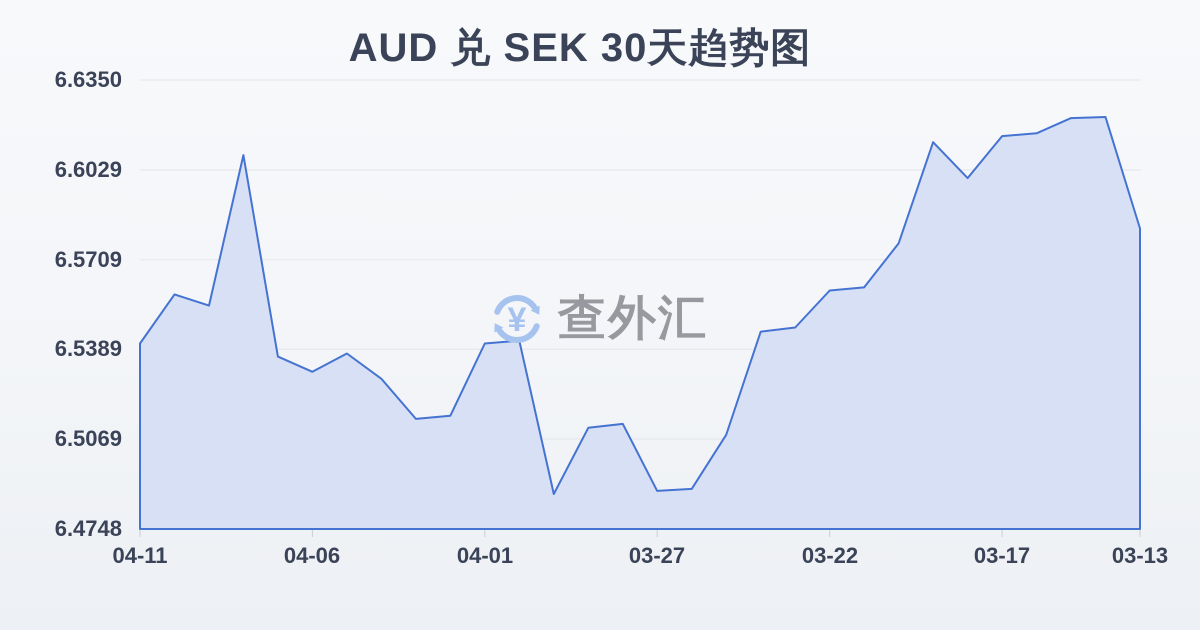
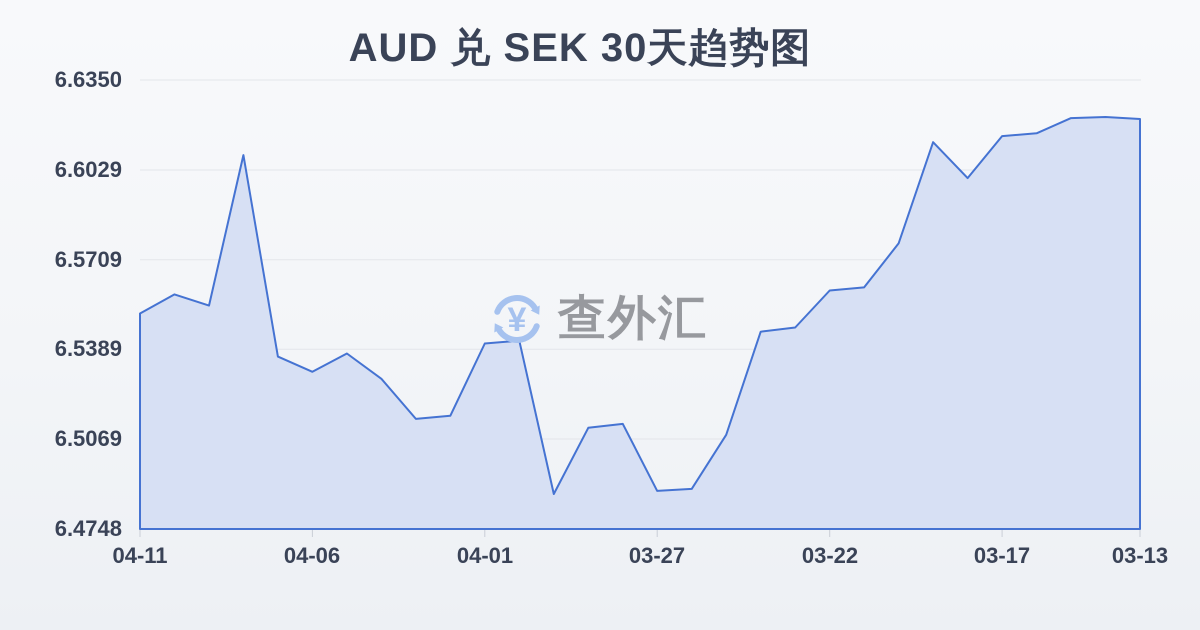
04-11: 6.541 -> 6.552
03-13: 6.582 -> 6.621
